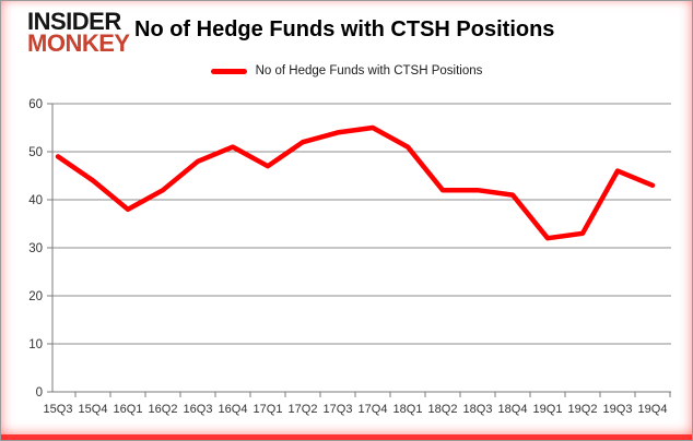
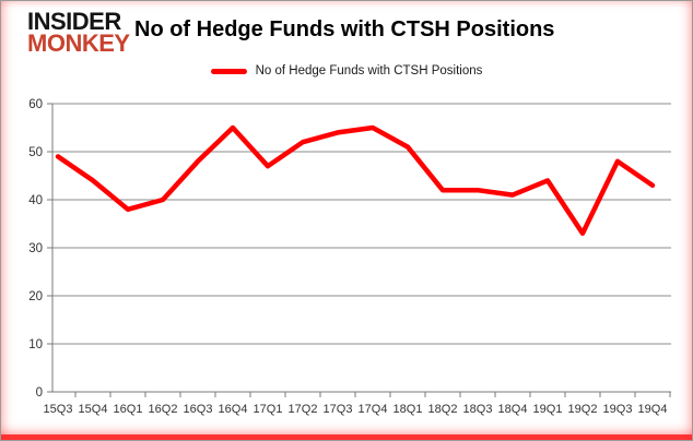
16Q2: 42 -> 40
16Q4: 51 -> 55
19Q1: 32 -> 44
19Q3: 46 -> 48
